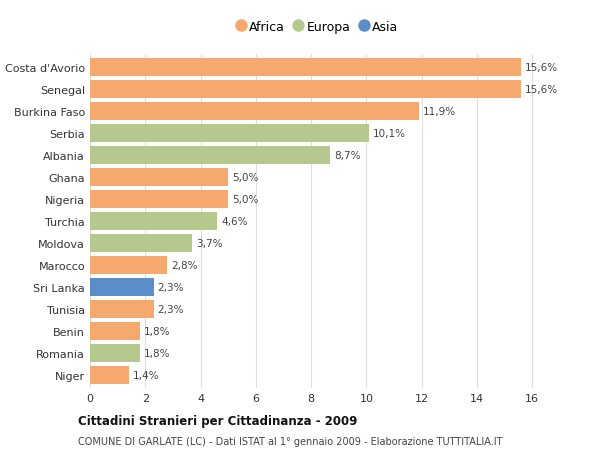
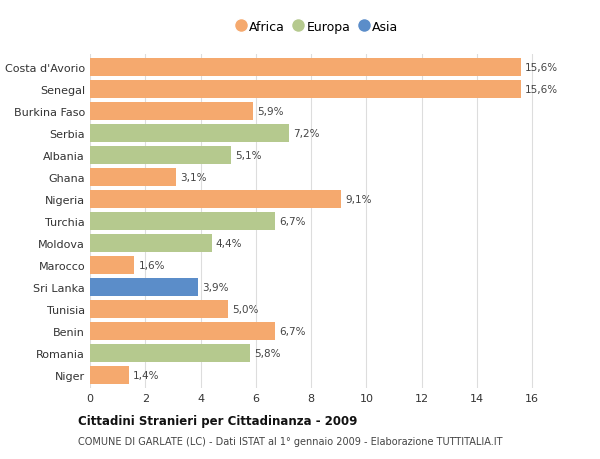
Burkina Faso: 11,9% -> 5,9%
Serbia: 10,1% -> 7,2%
Albania: 8,7% -> 5,1%
Ghana: 5,0% -> 3,1%
Nigeria: 5,0% -> 9,1%
Turchia: 4,6% -> 6,7%
Moldova: 3,7% -> 4,4%
Marocco: 2,8% -> 1,6%
Sri Lanka: 2,3% -> 3,9%
Tunisia: 2,3% -> 5,0%
Benin: 1,8% -> 6,7%
Romania: 1,8% -> 5,8%
